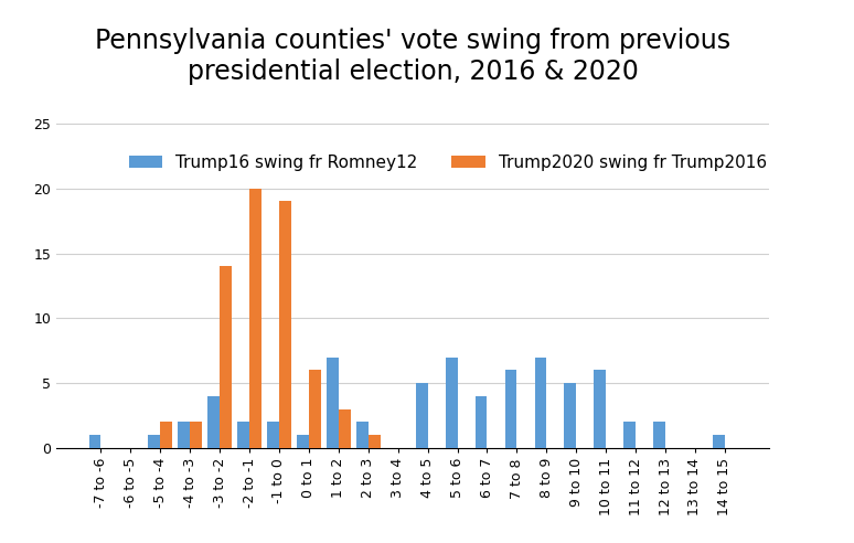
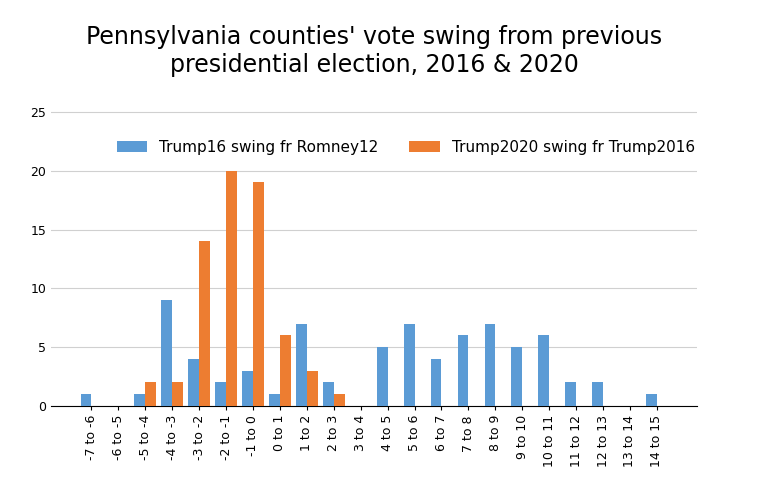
Trump16 swing fr Romney12/-4 to -3: 2 -> 9
Trump16 swing fr Romney12/-1 to 0: 2 -> 3
